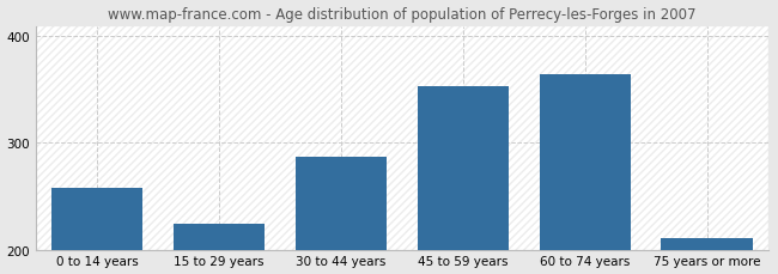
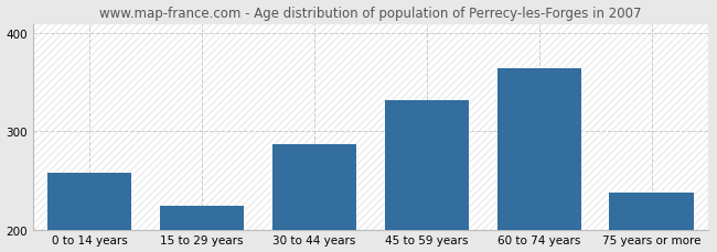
45 to 59 years: 353 -> 332
75 years or more: 211 -> 238
